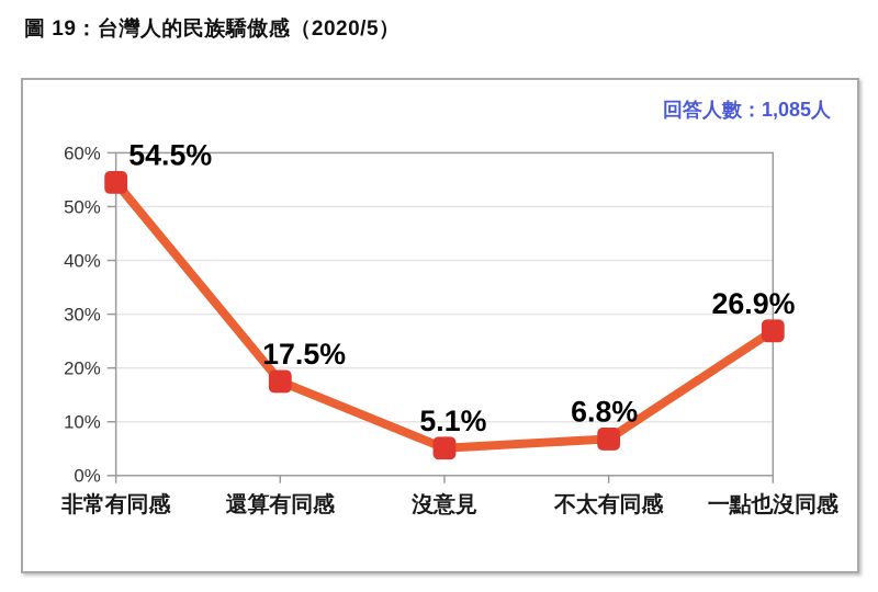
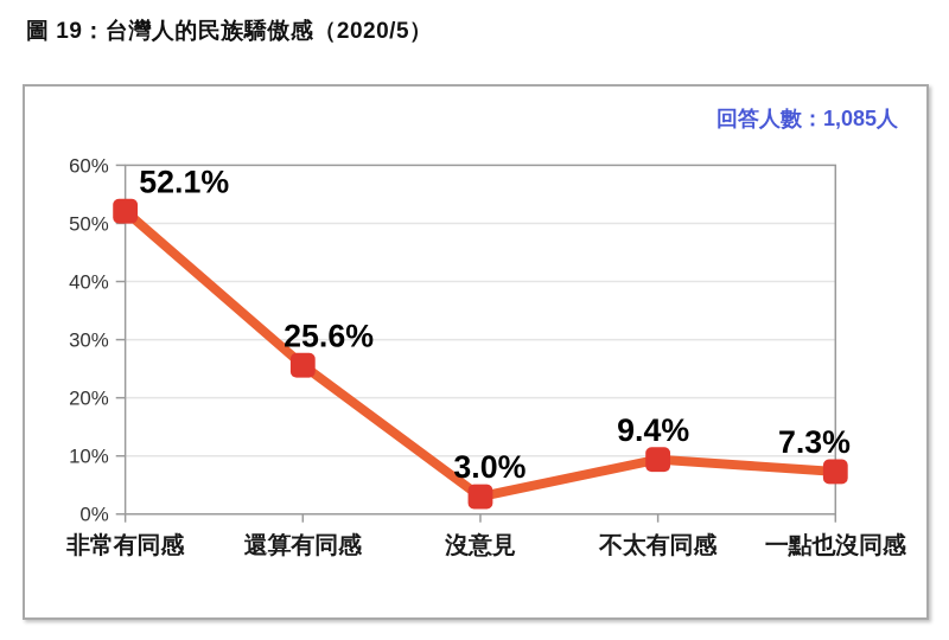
非常有同感: 54.5% -> 52.1%
還算有同感: 17.5% -> 25.6%
沒意見: 5.1% -> 3.0%
不太有同感: 6.8% -> 9.4%
一點也沒同感: 26.9% -> 7.3%
